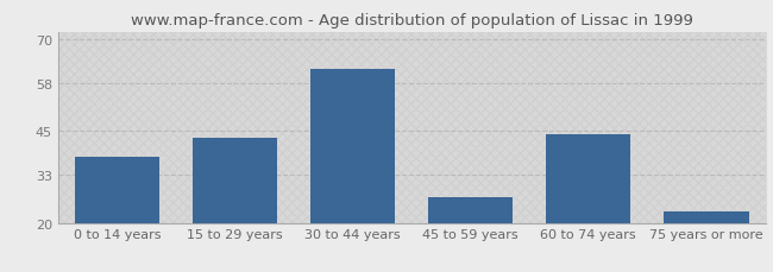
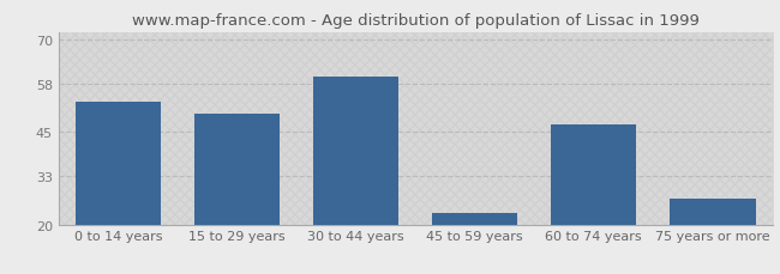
0 to 14 years: 38 -> 53
15 to 29 years: 43 -> 50
30 to 44 years: 62 -> 60
45 to 59 years: 27 -> 23
60 to 74 years: 44 -> 47
75 years or more: 23 -> 27
